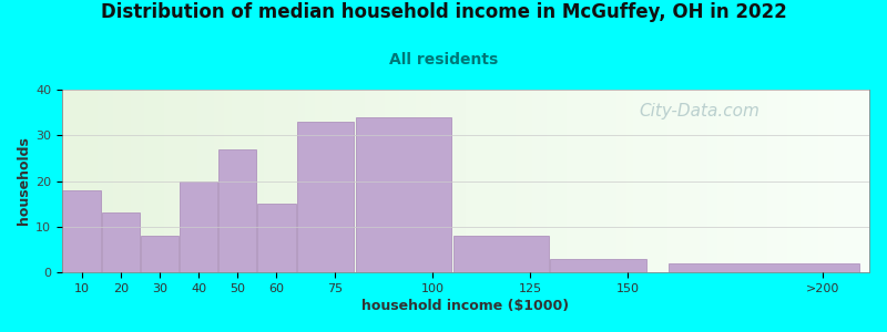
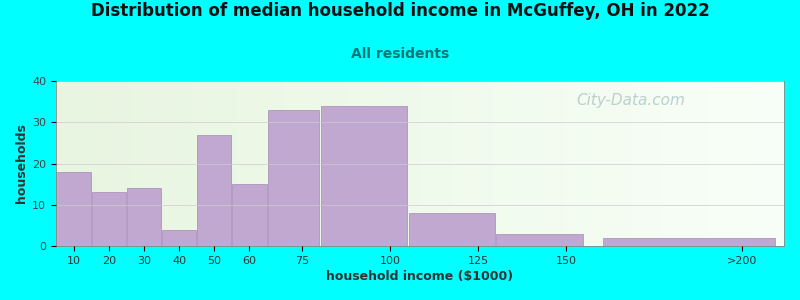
30: 8 -> 14
40: 20 -> 4
